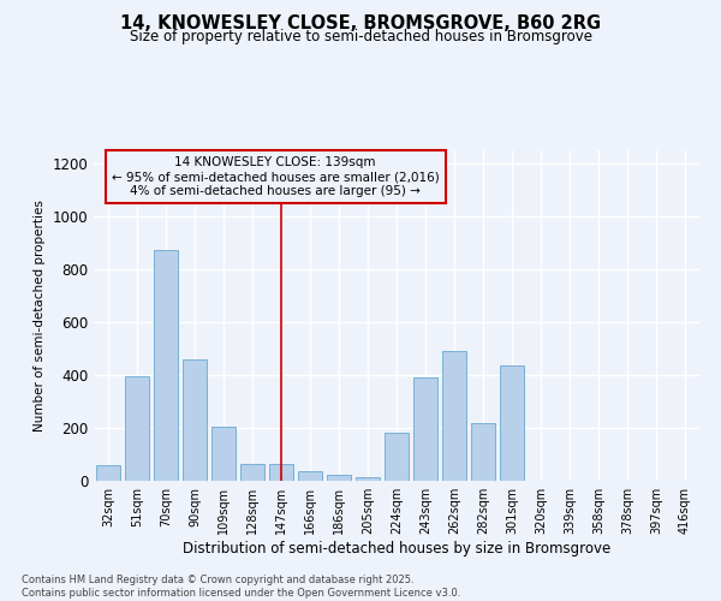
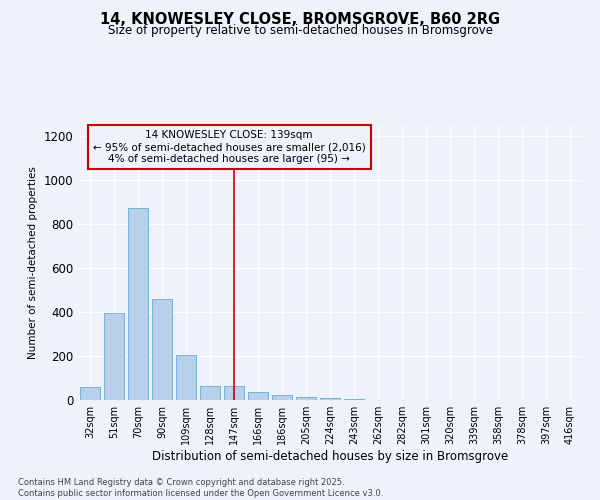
224sqm: 180 -> 8
243sqm: 390 -> 3
262sqm: 490 -> 2
282sqm: 220 -> 1
301sqm: 435 -> 1
